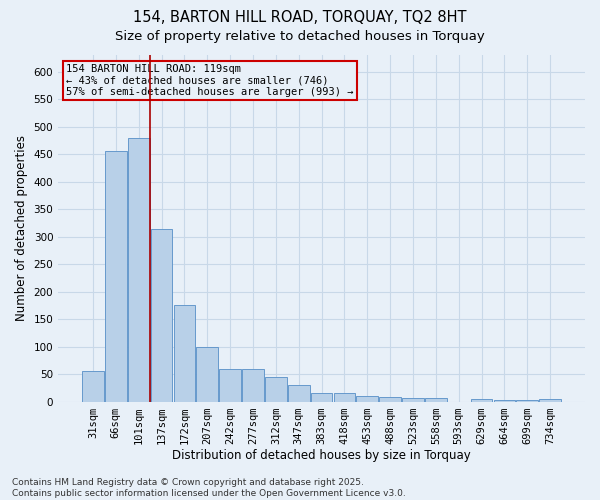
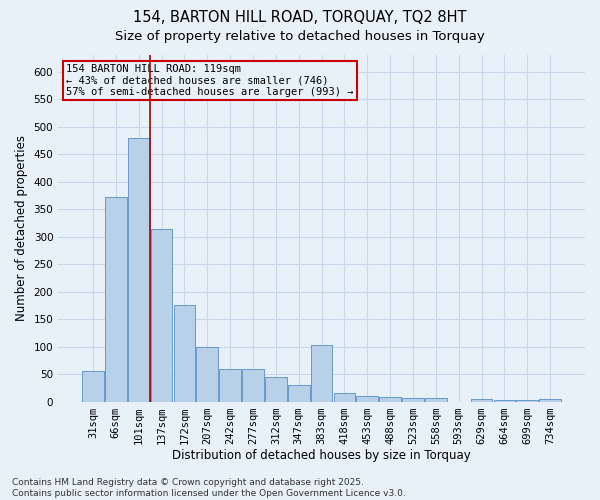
66sqm: 455 -> 372
383sqm: 15 -> 102
